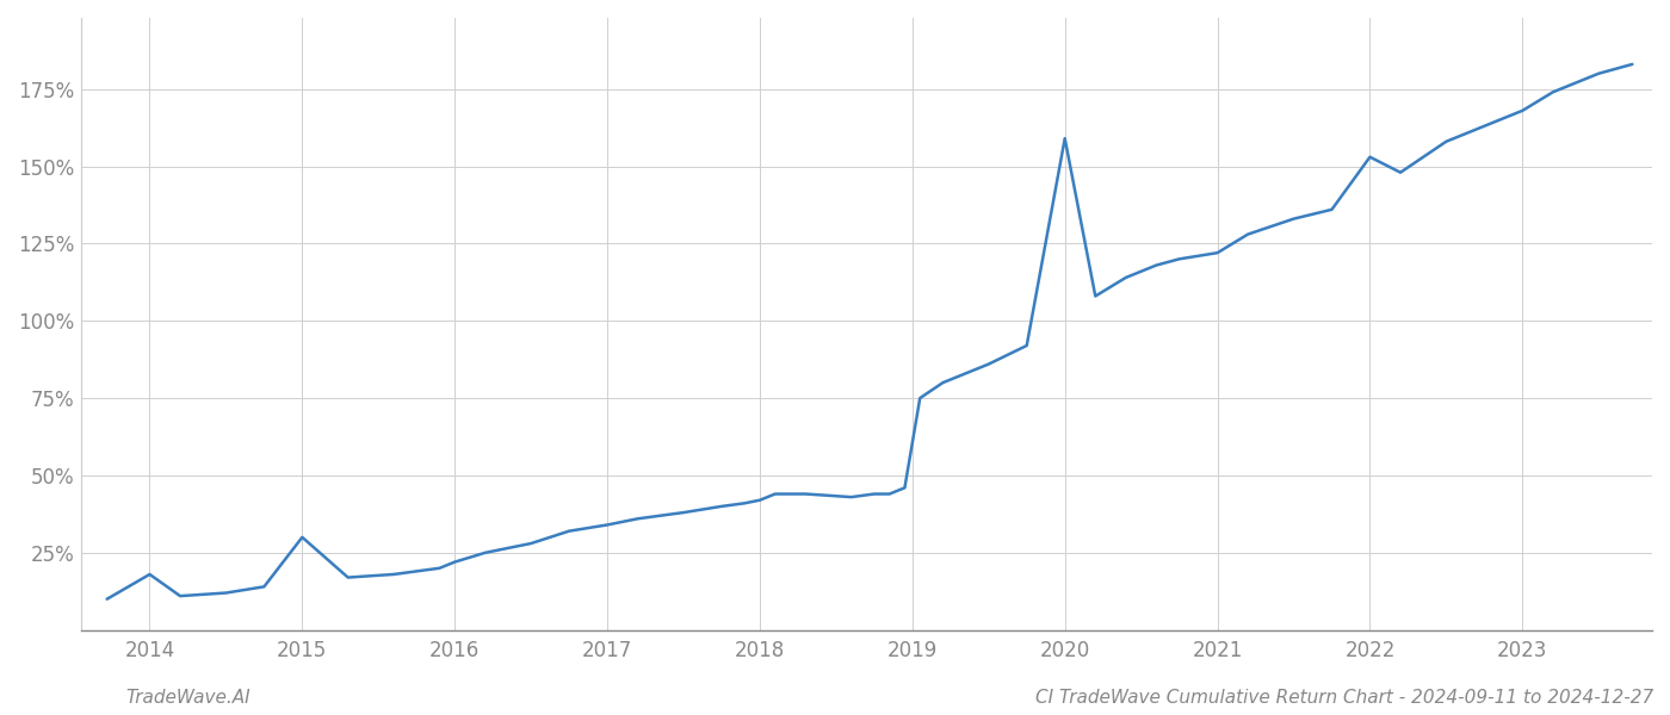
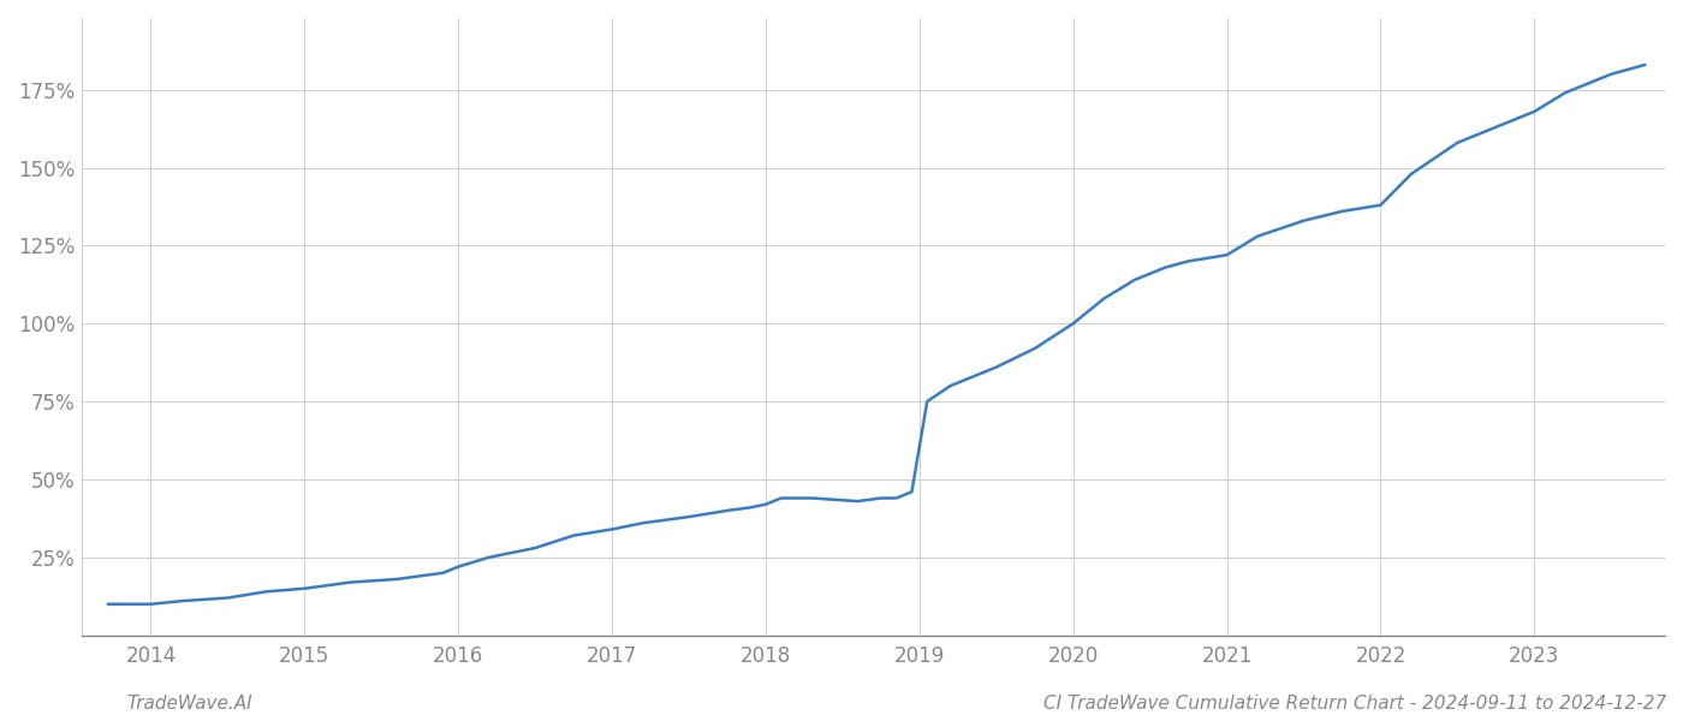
2014: 18% -> 10%
2015: 30% -> 15%
2020: 159% -> 100%
2022: 153% -> 138%
